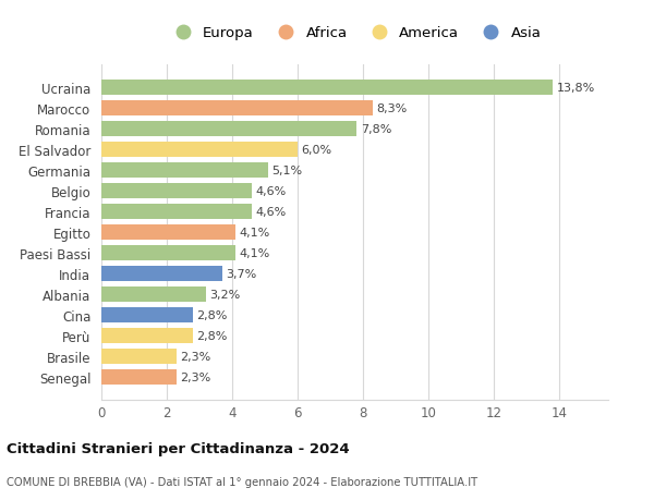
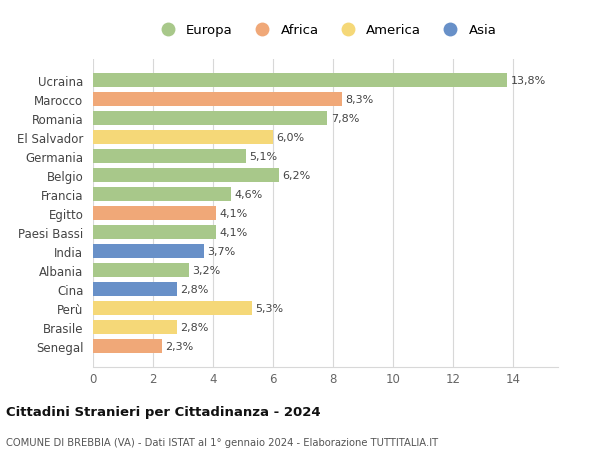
Belgio: 4,6% -> 6,2%
Perù: 2,8% -> 5,3%
Brasile: 2,3% -> 2,8%
